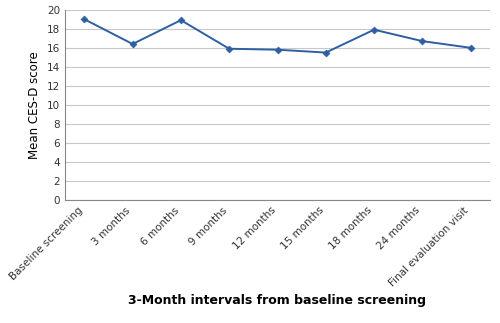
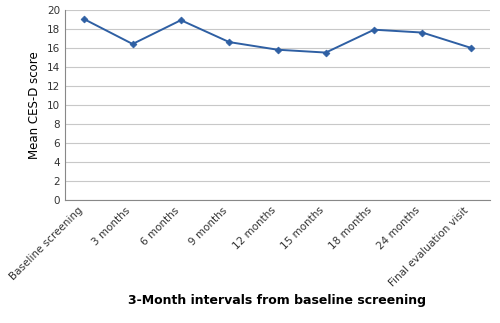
9 months: 15.9 -> 16.6
24 months: 16.7 -> 17.6
